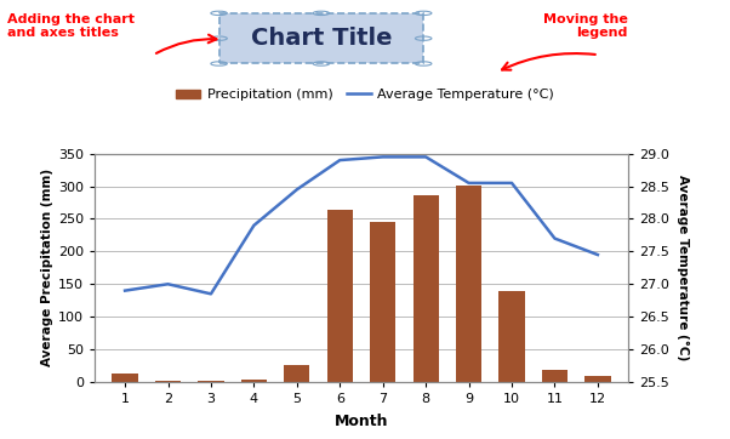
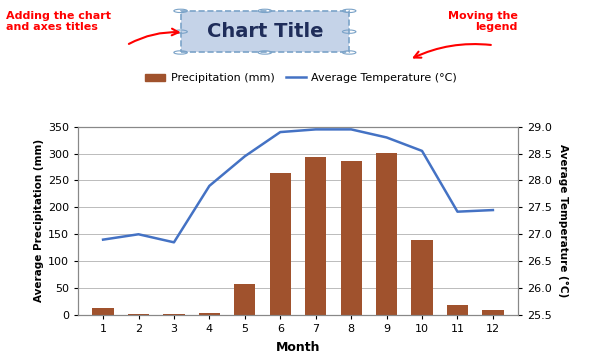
Precipitation (mm)/5: 25 -> 58
Precipitation (mm)/7: 245 -> 294
Average Temperature (°C)/9: 28.55 -> 28.80
Average Temperature (°C)/11: 27.70 -> 27.42
